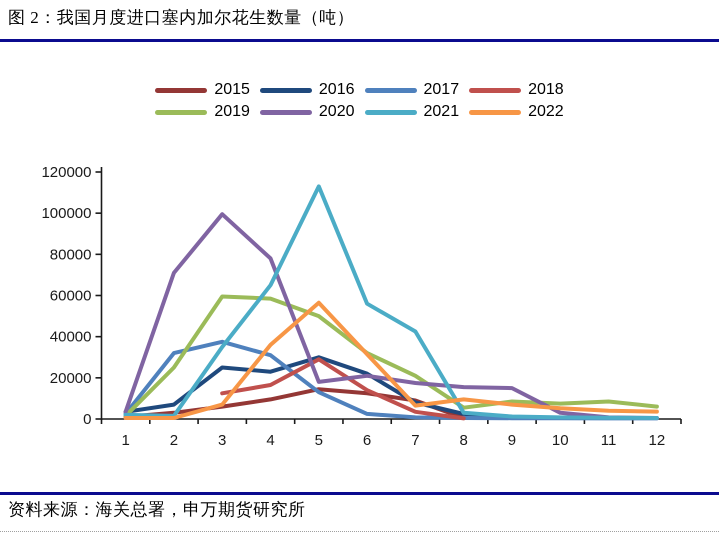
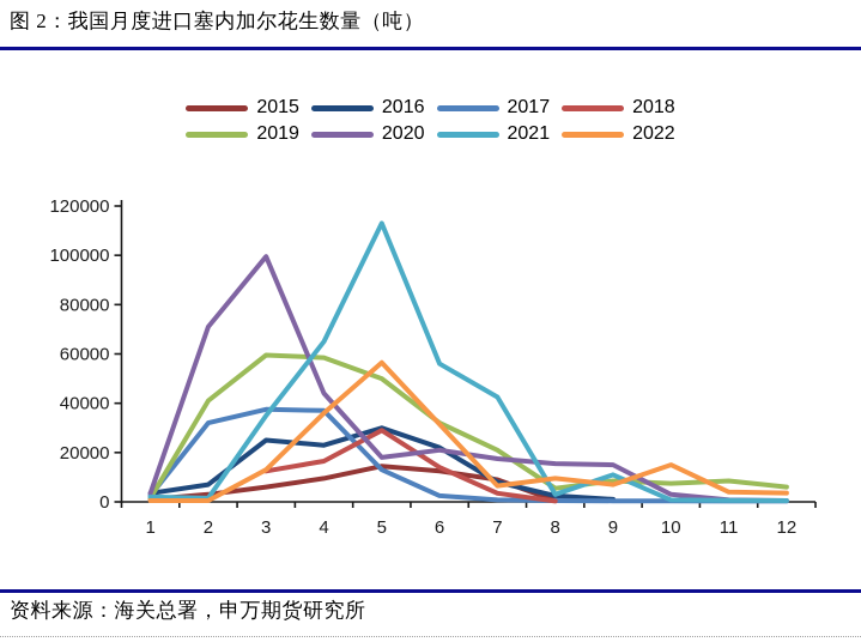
2019/2: 25000 -> 41000
2022/3: 7000 -> 13000
2017/4: 31000 -> 37000
2020/4: 78000 -> 44000
2021/9: 1000 -> 11000
2022/10: 5000 -> 15000
